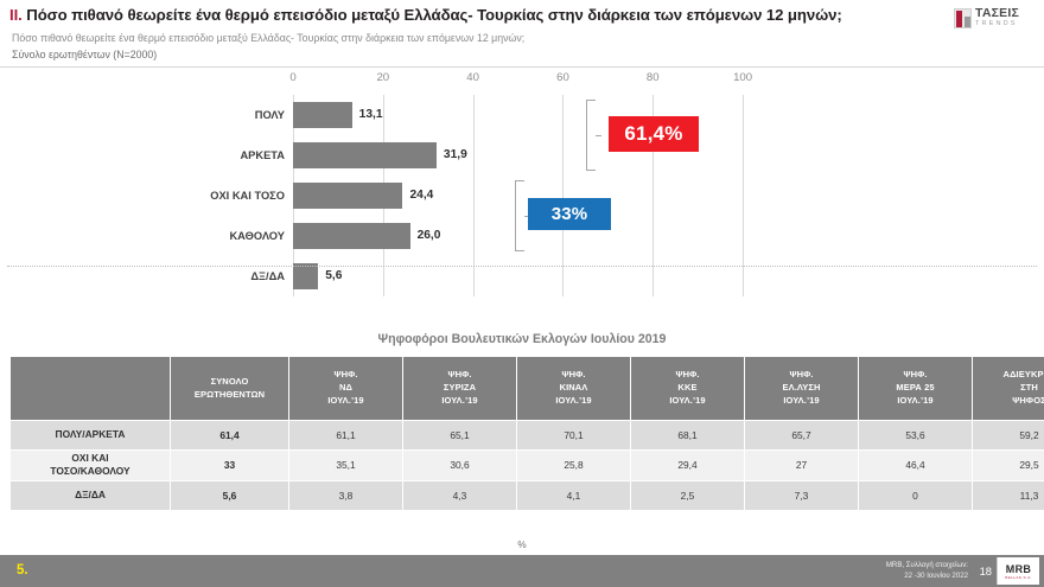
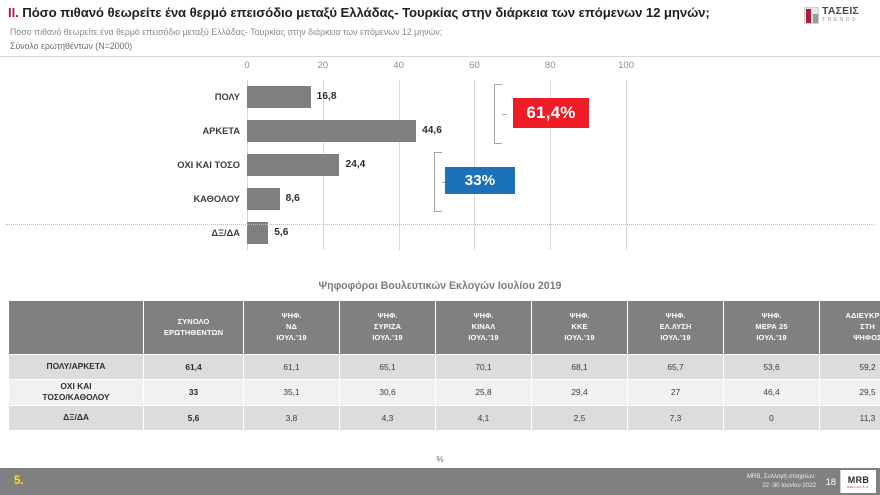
ΠΟΛΥ: 13,1 -> 16,8
ΑΡΚΕΤΑ: 31,9 -> 44,6
ΚΑΘΟΛΟΥ: 26,0 -> 8,6
